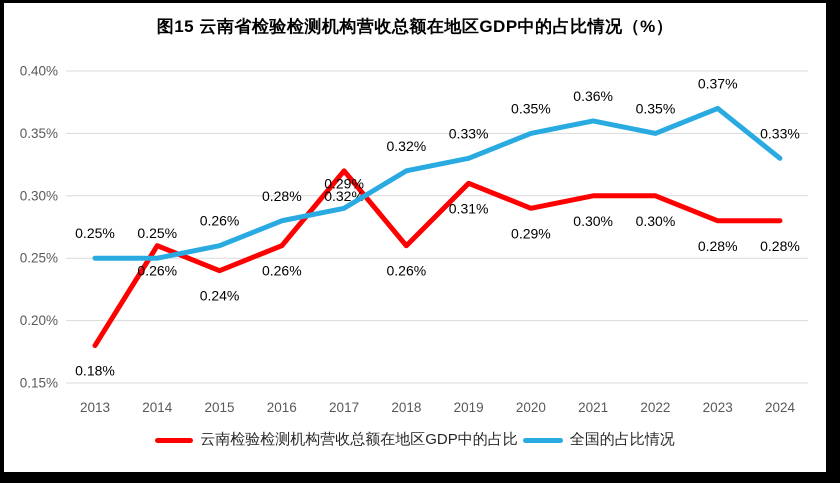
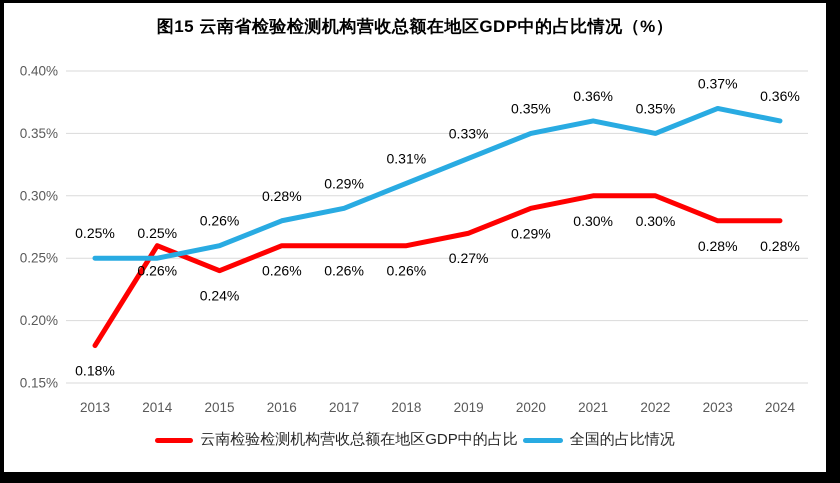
云南检验检测机构营收总额在地区GDP中的占比/2017: 0.32% -> 0.26%
全国的占比情况/2018: 0.32% -> 0.31%
云南检验检测机构营收总额在地区GDP中的占比/2019: 0.31% -> 0.27%
全国的占比情况/2024: 0.33% -> 0.36%
